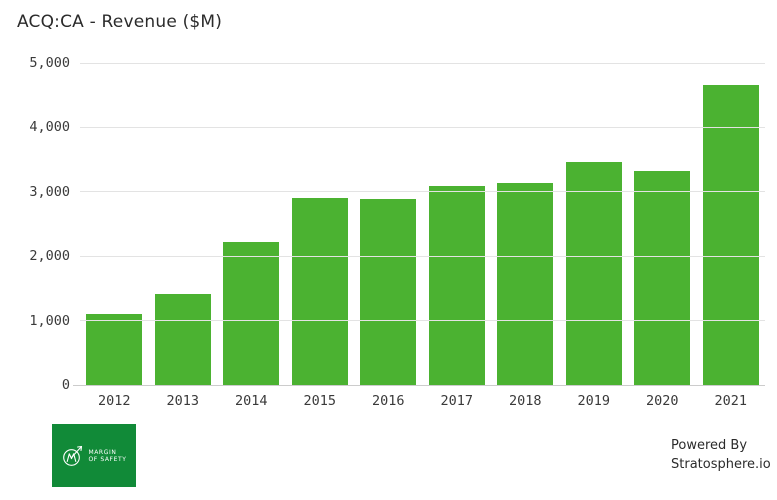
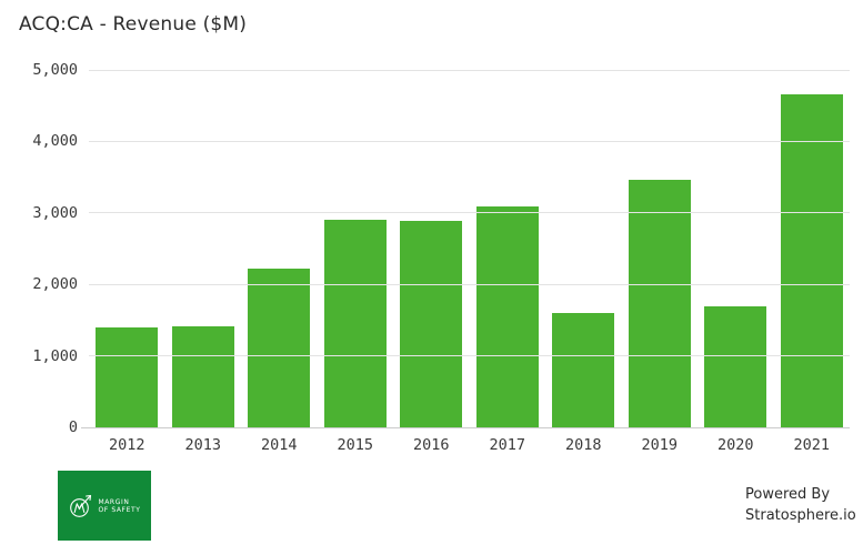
2012: 1100 -> 1400
2018: 3100 -> 1600
2020: 3300 -> 1700
